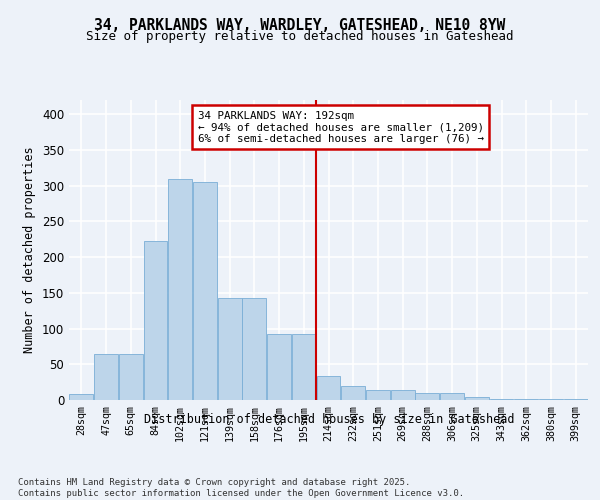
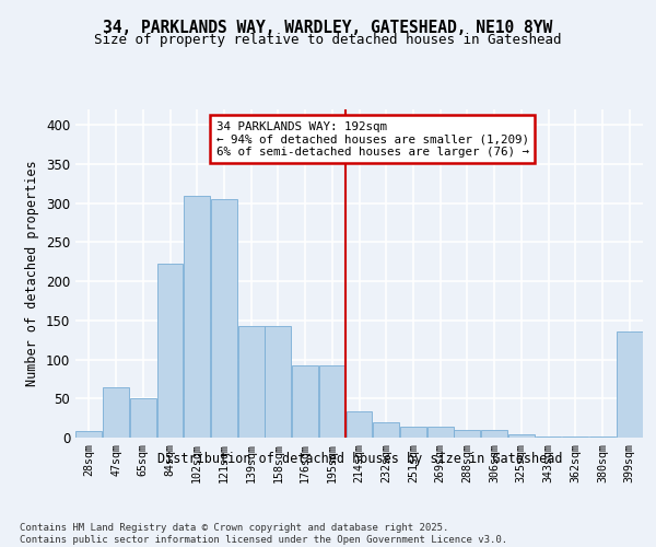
65sqm: 65 -> 50
399sqm: 2 -> 136
